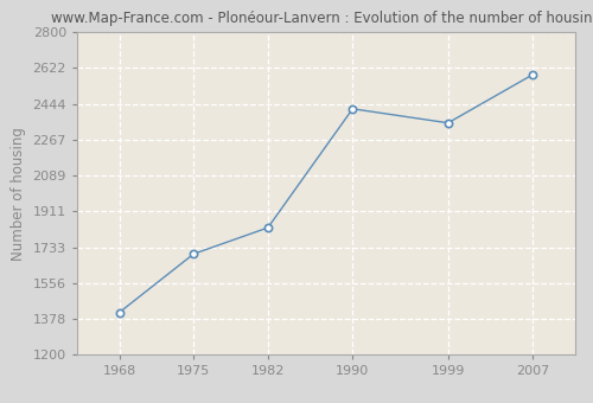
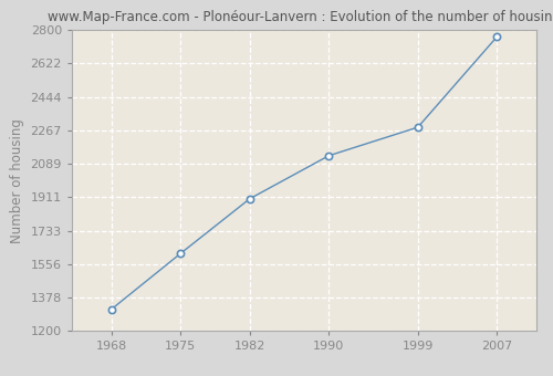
1968: 1410 -> 1320
1975: 1700 -> 1610
1982: 1830 -> 1900
1990: 2420 -> 2130
1999: 2350 -> 2280
2007: 2590 -> 2760
